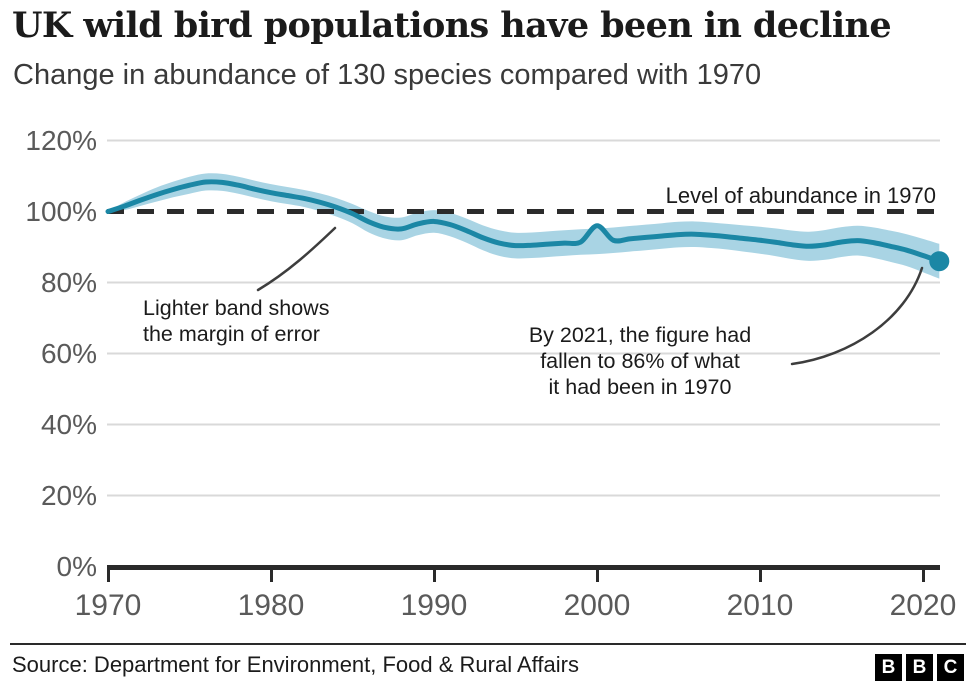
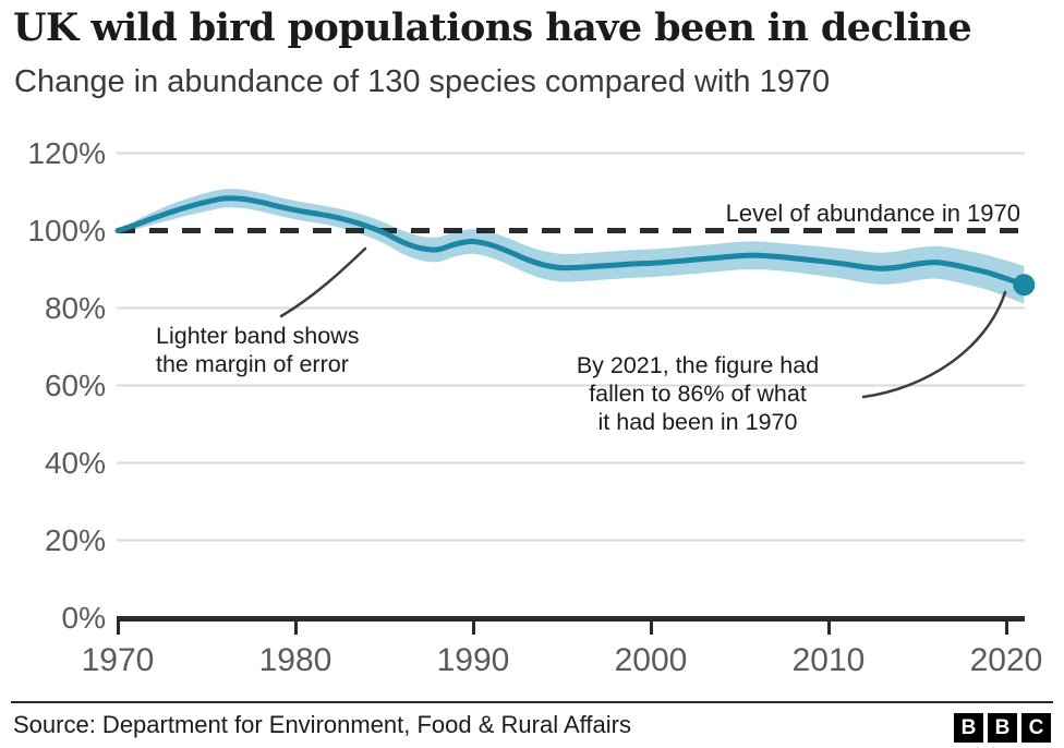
2000: 96% -> 92%
